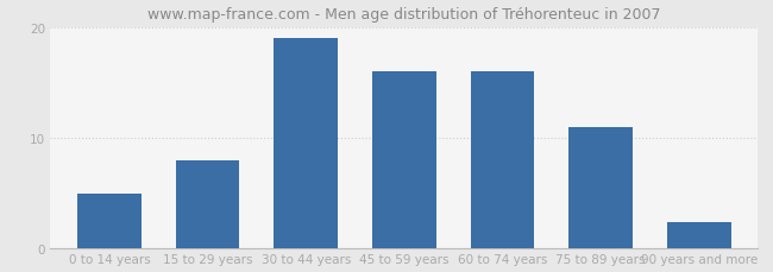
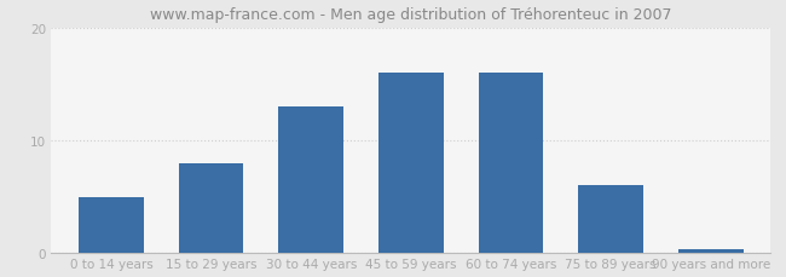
30 to 44 years: 19.0 -> 13.0
75 to 89 years: 11.0 -> 6.0
90 years and more: 2.4 -> 0.3
